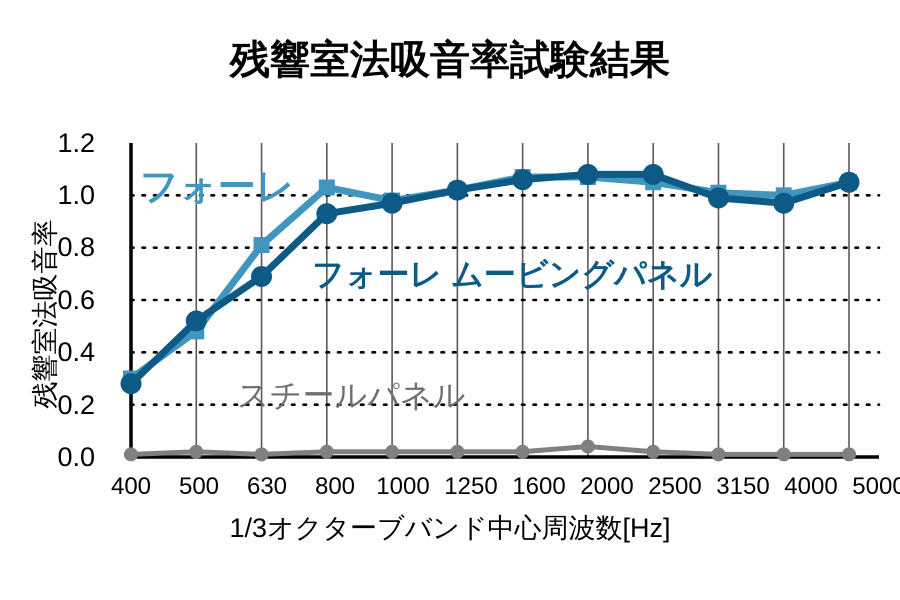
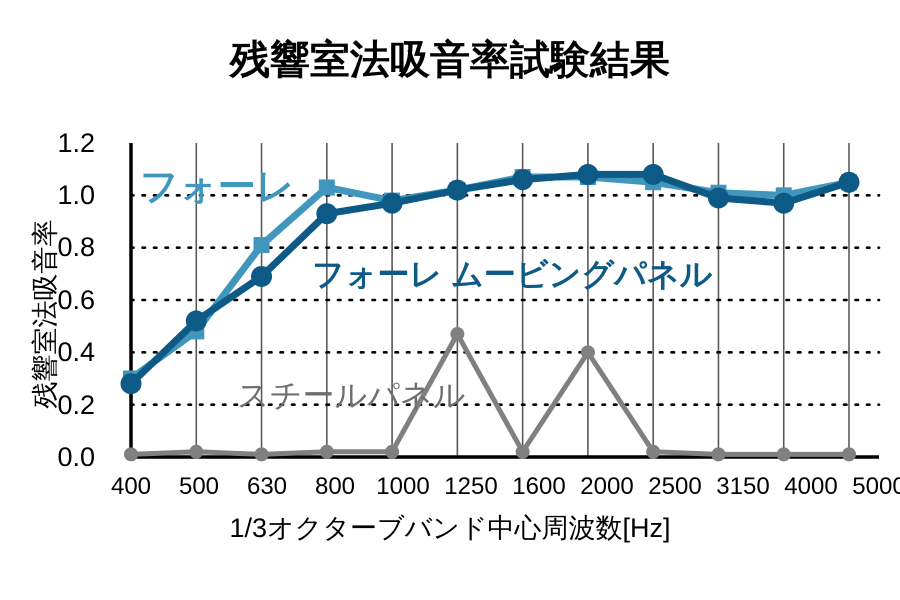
スチールパネル/1250: 0.02 -> 0.47
スチールパネル/2000: 0.04 -> 0.40
